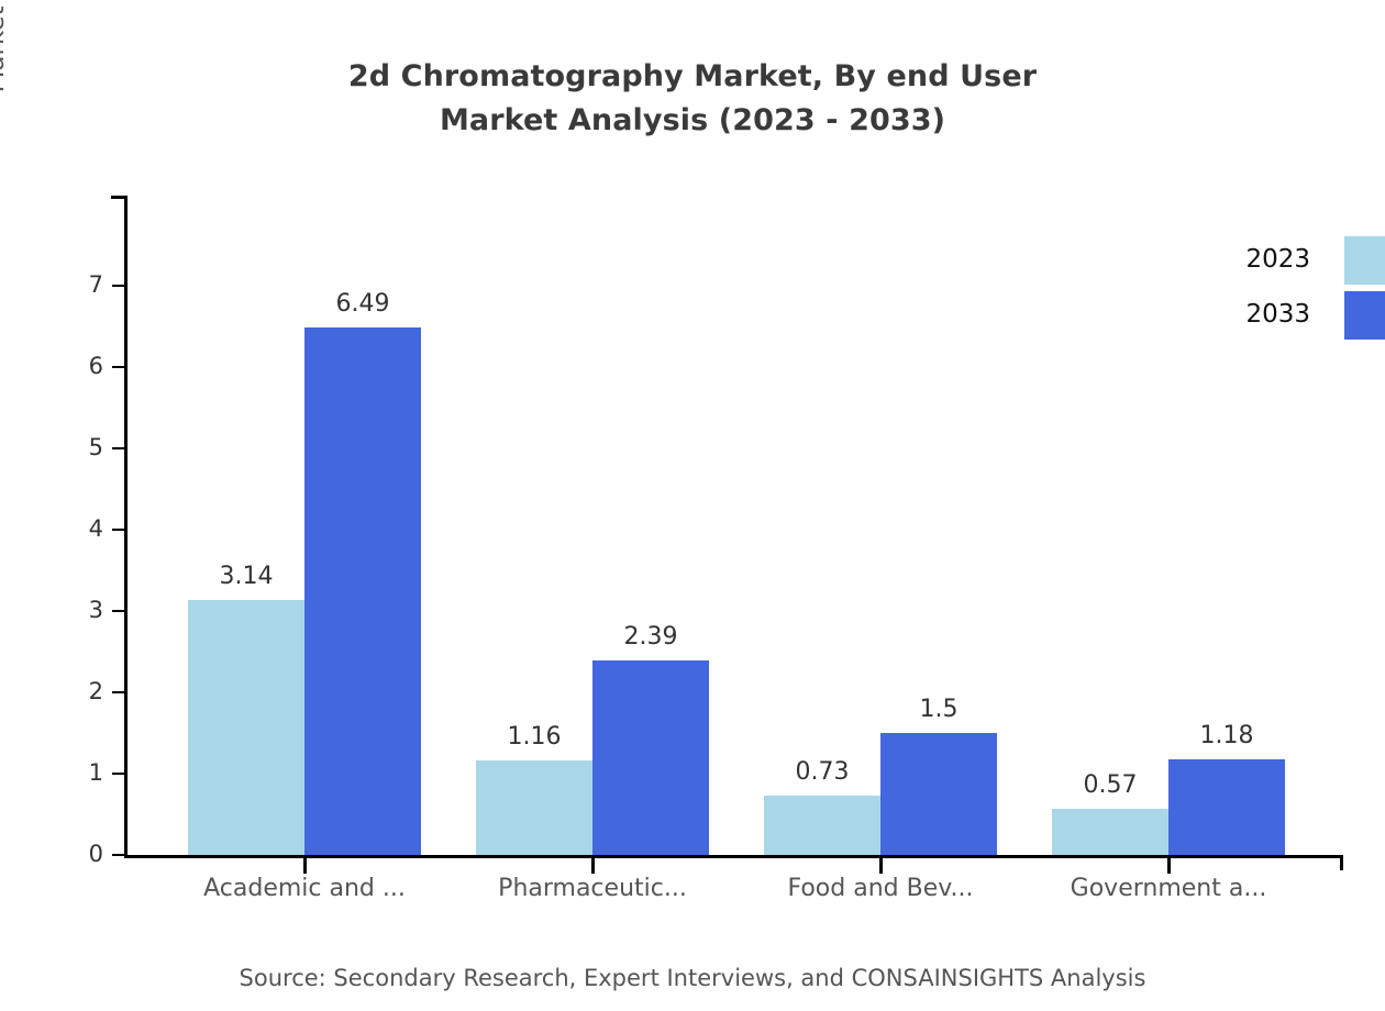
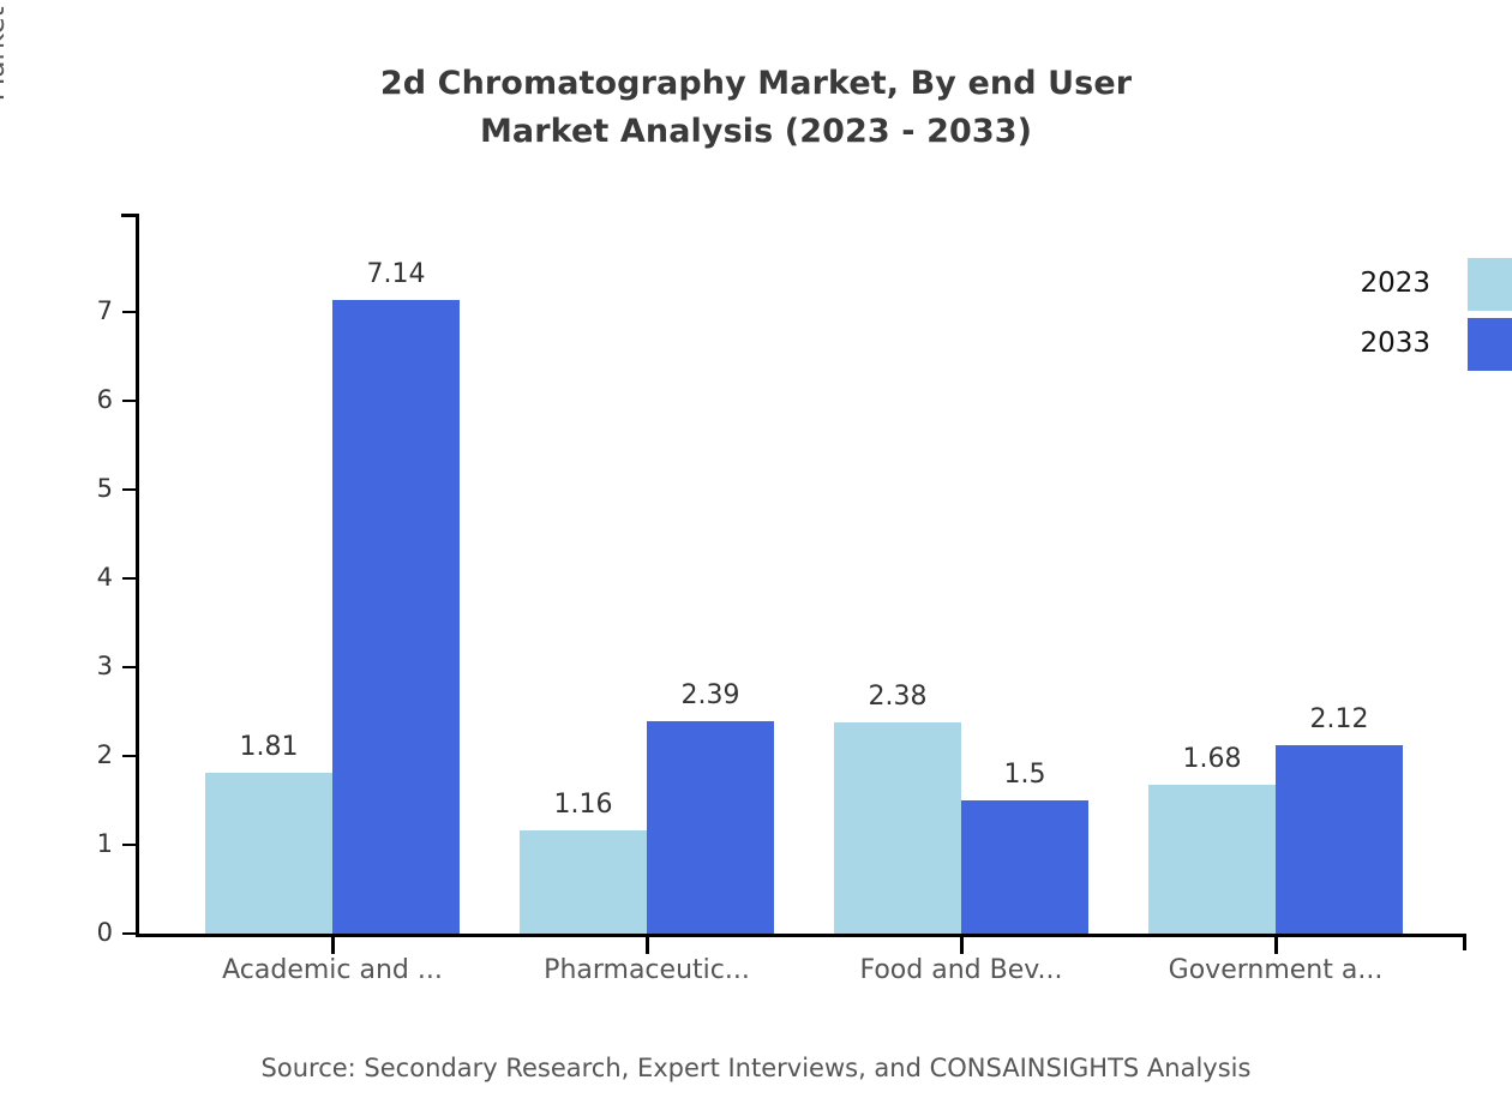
2023/Academic and ...: 3.14 -> 1.81
2033/Academic and ...: 6.49 -> 7.14
2023/Food and Bev...: 0.73 -> 2.38
2023/Government a...: 0.57 -> 1.68
2033/Government a...: 1.18 -> 2.12
